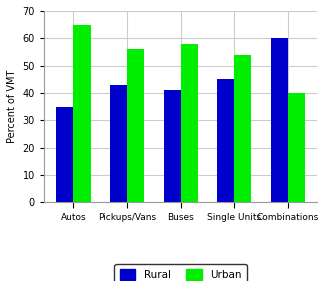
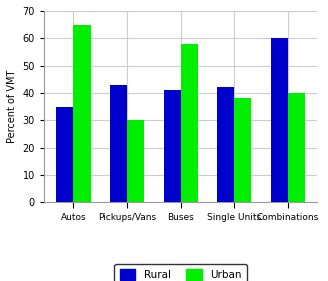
Urban/Pickups/Vans: 56 -> 30
Rural/Single Units: 45 -> 42
Urban/Single Units: 54 -> 38
